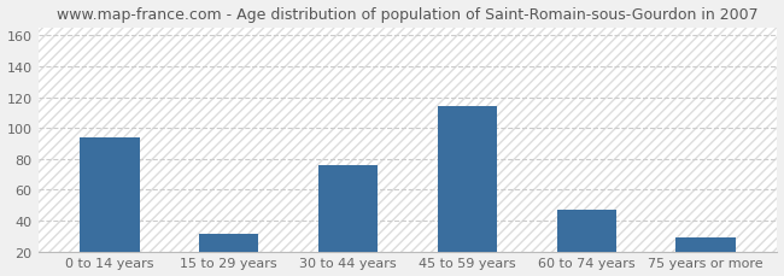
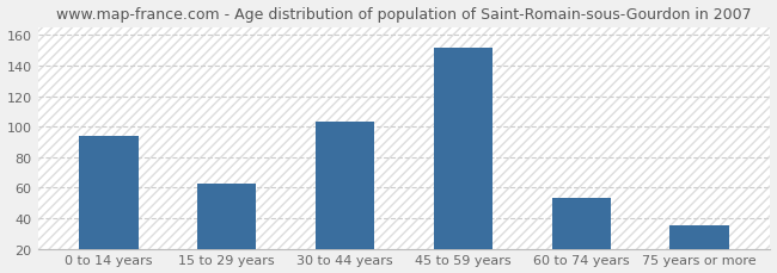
15 to 29 years: 31 -> 63
30 to 44 years: 76 -> 103
45 to 59 years: 114 -> 152
60 to 74 years: 47 -> 53
75 years or more: 29 -> 35
